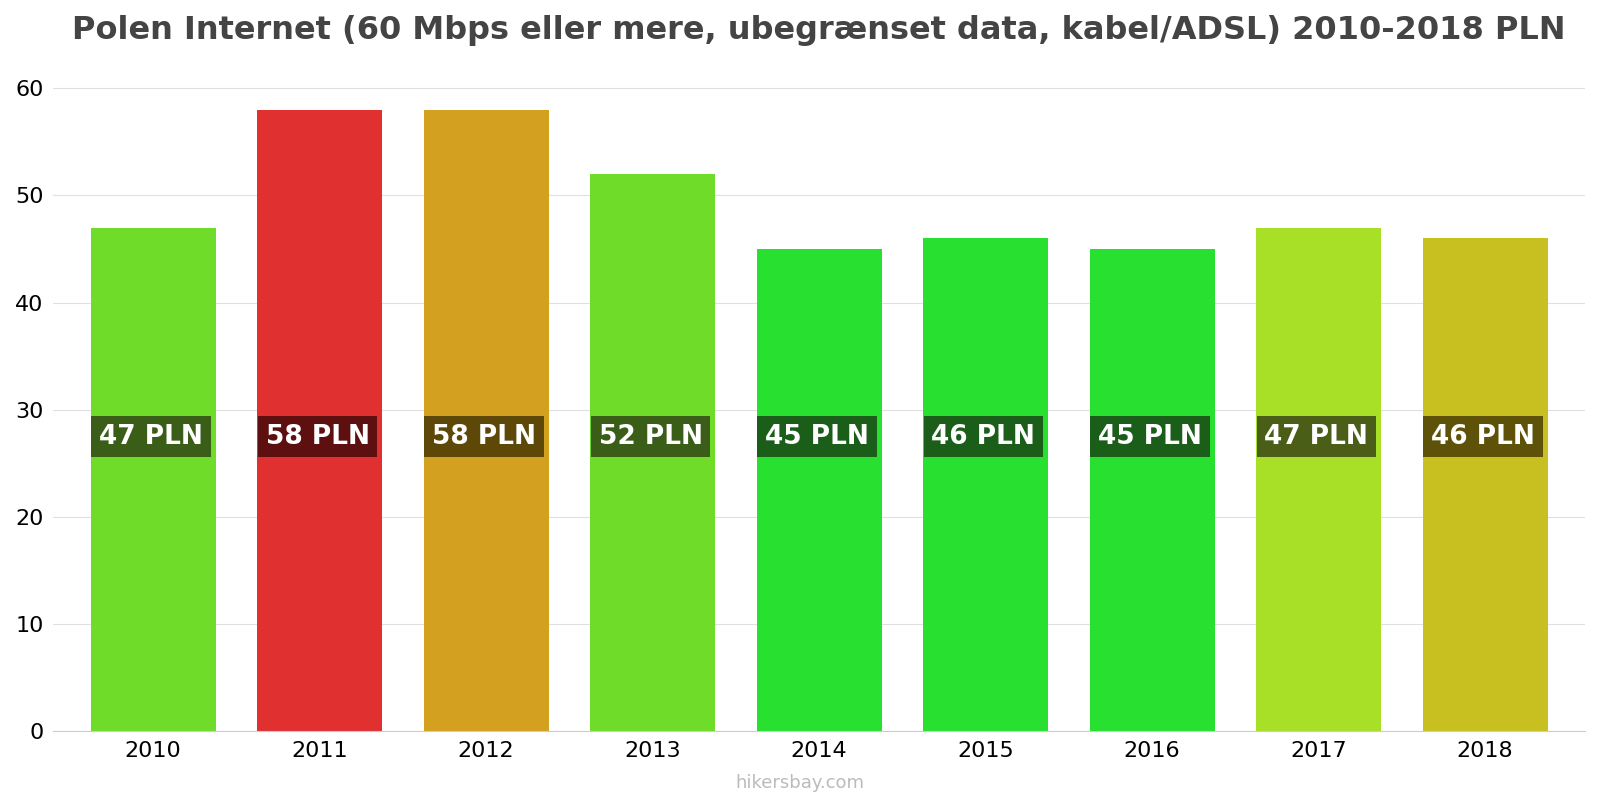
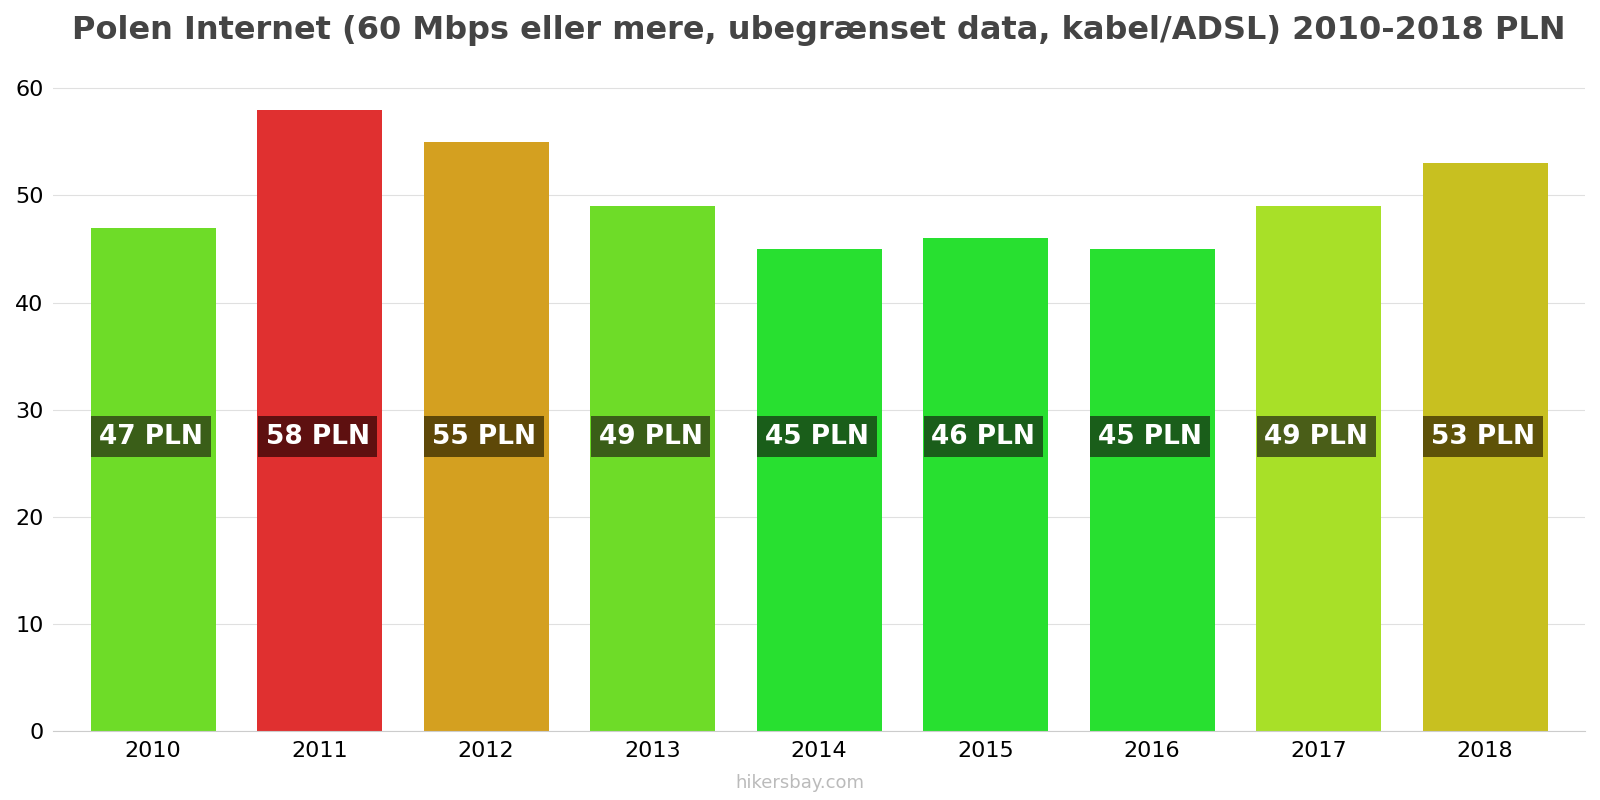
2012: 58 -> 55
2013: 52 -> 49
2017: 47 -> 49
2018: 46 -> 53
